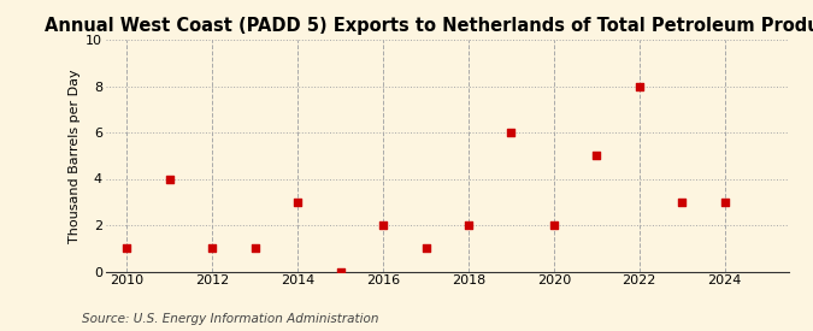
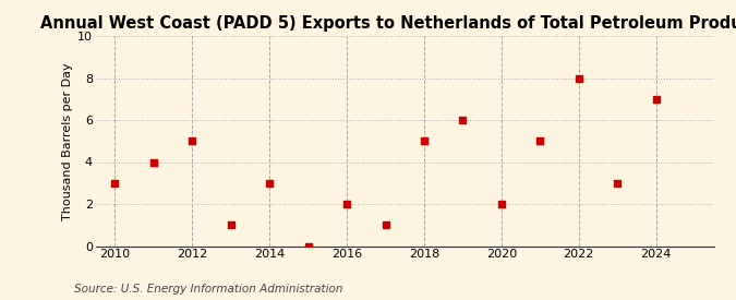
2010: 1 -> 3
2012: 1 -> 5
2018: 2 -> 5
2024: 3 -> 7
